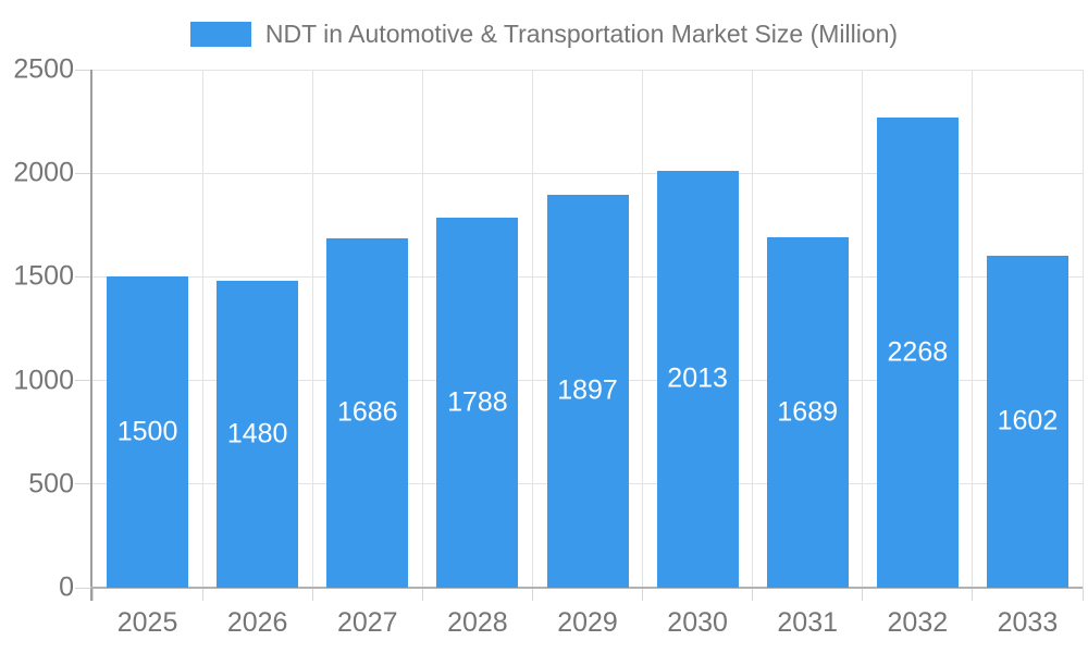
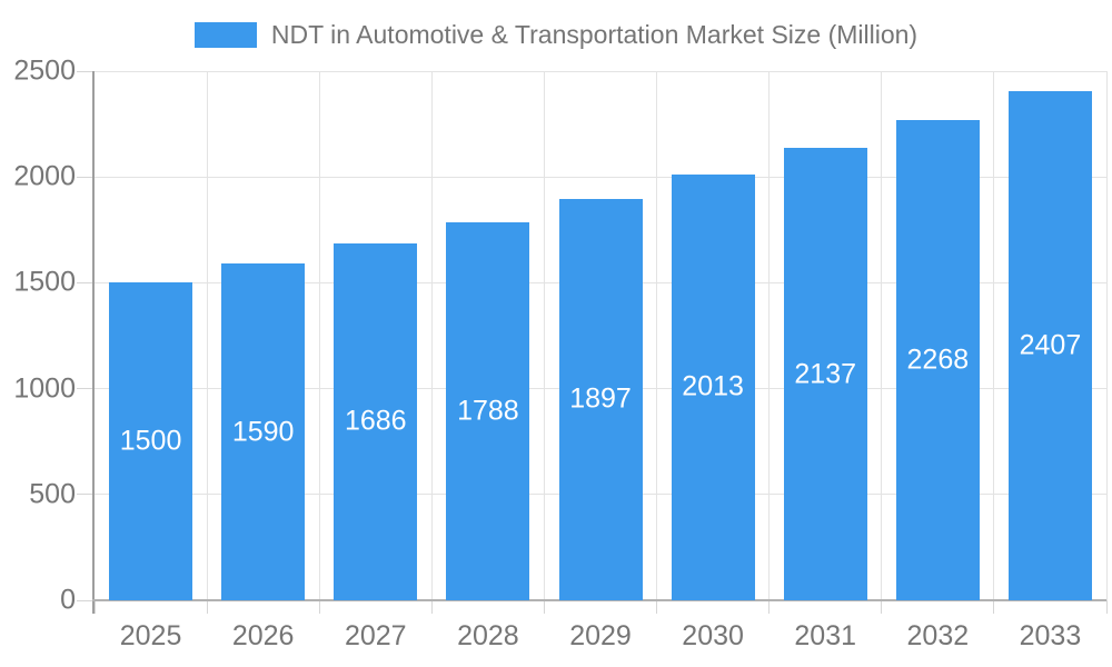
2026: 1480 -> 1590
2031: 1689 -> 2137
2033: 1602 -> 2407
